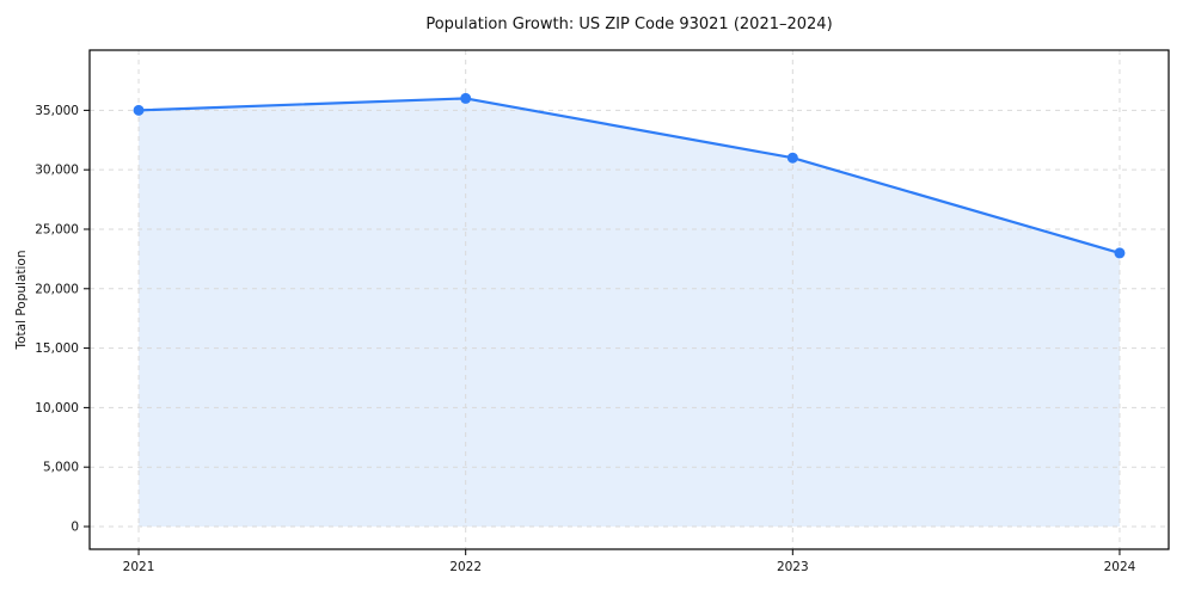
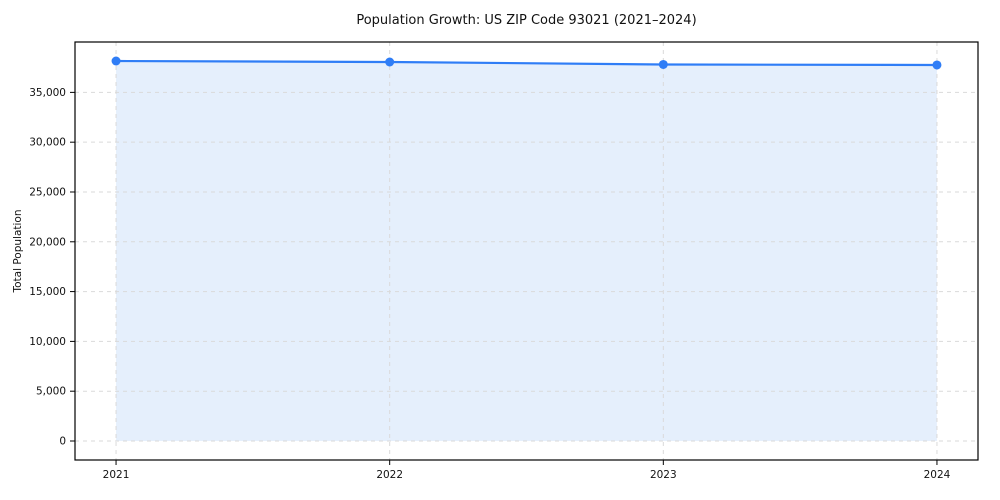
2021: 35000 -> 38000
2022: 36000 -> 38000
2023: 31000 -> 38000
2024: 23000 -> 38000
